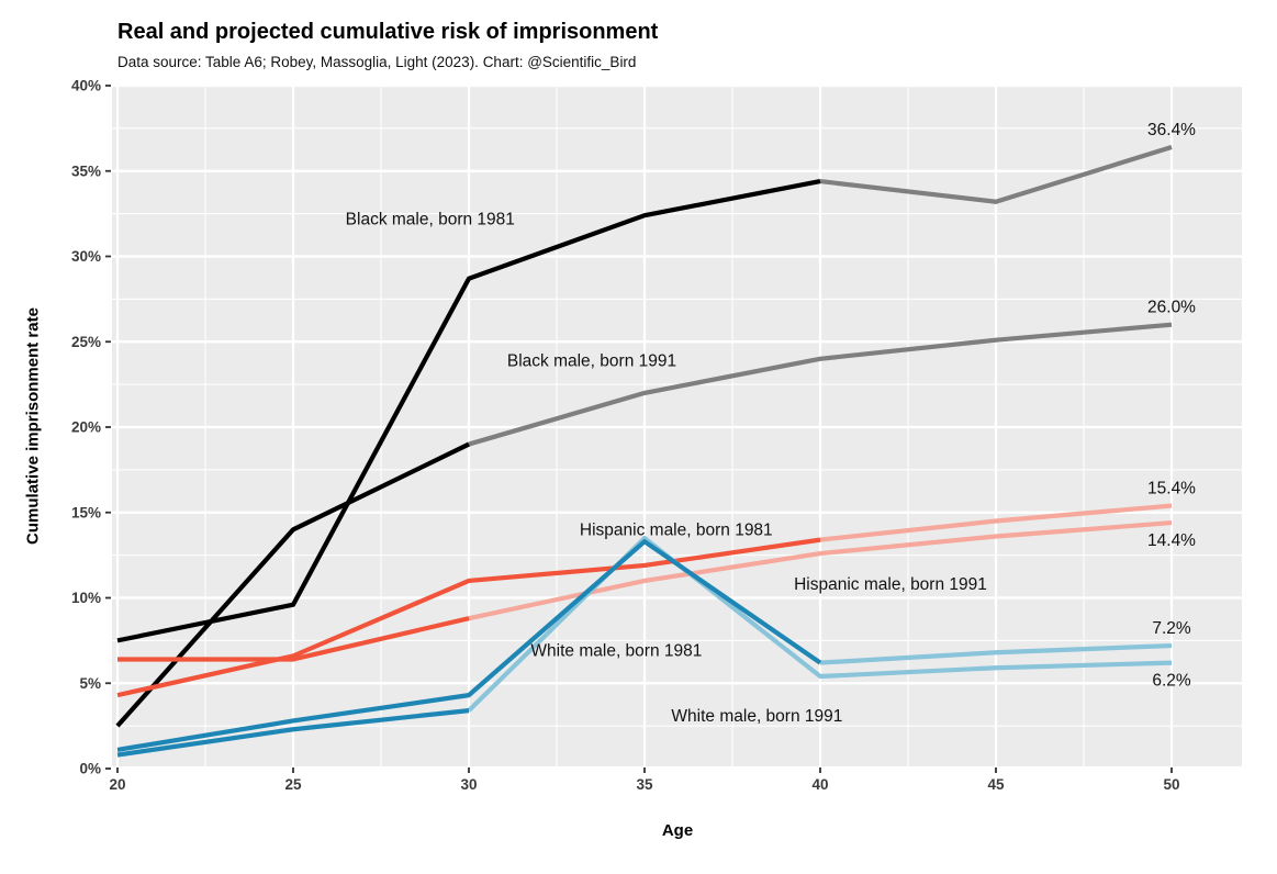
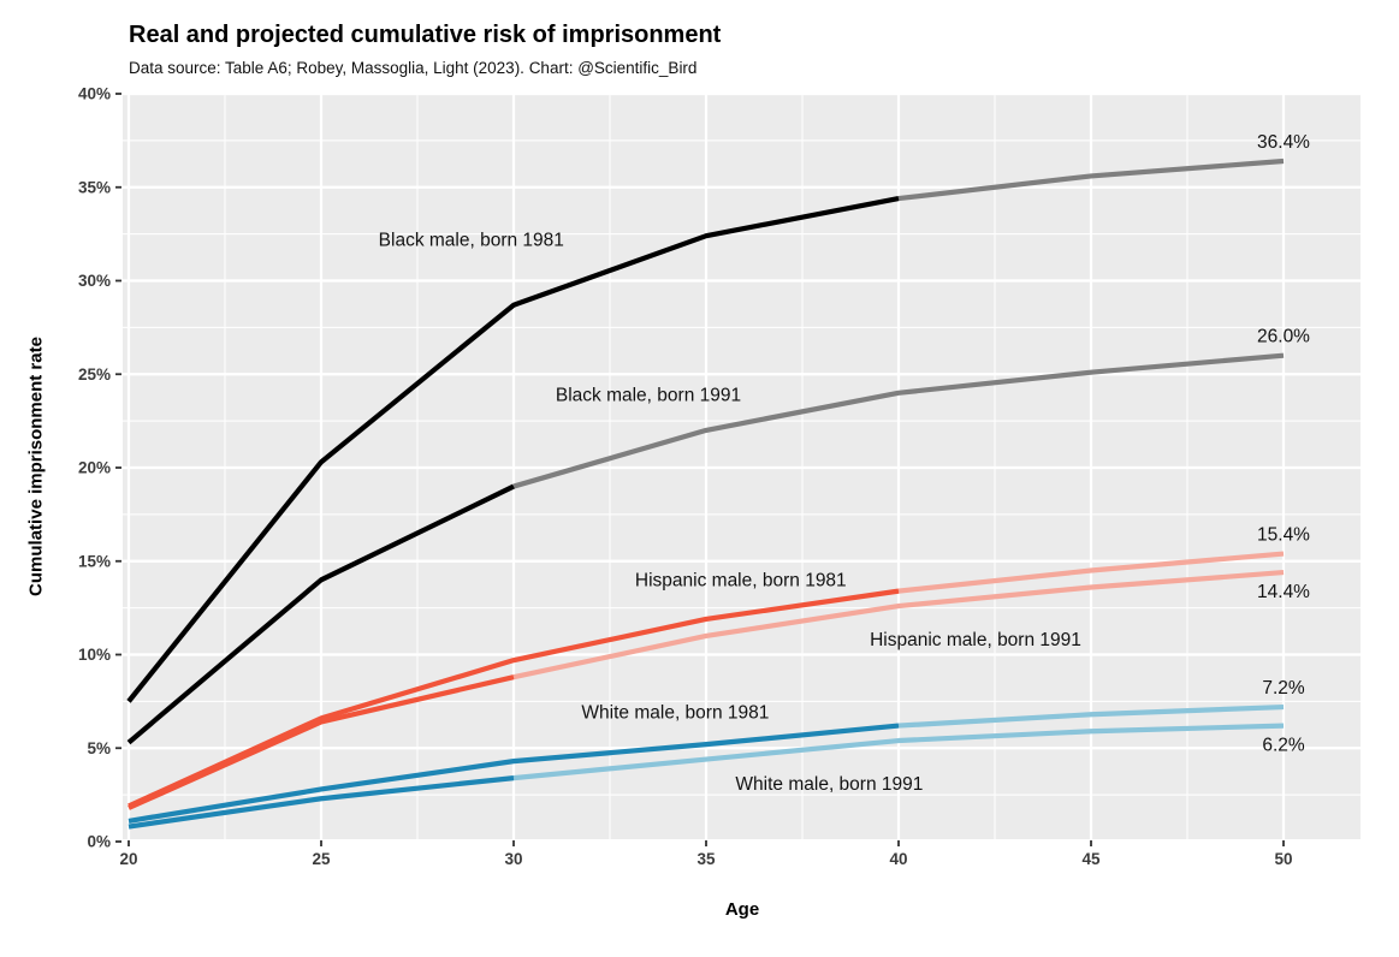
Black male, born 1991/20: 2.5% -> 5.3%
Hispanic male, born 1991/20: 6.4% -> 1.8%
Hispanic male, born 1981/20: 4.3% -> 1.9%
Black male, born 1981/25: 9.6% -> 20.3%
Hispanic male, born 1981/30: 11.0% -> 9.7%
White male, born 1991/35: 13.5% -> 4.4%
White male, born 1981/35: 13.3% -> 5.2%
Black male, born 1981/45: 33.2% -> 35.6%
